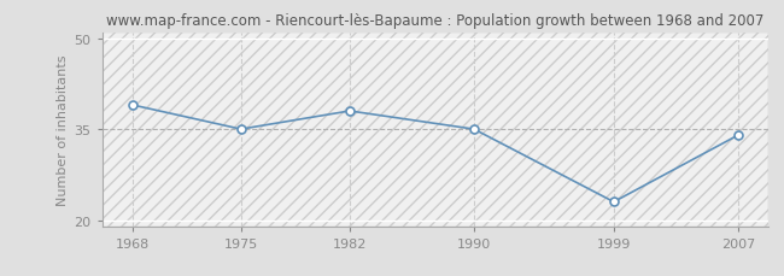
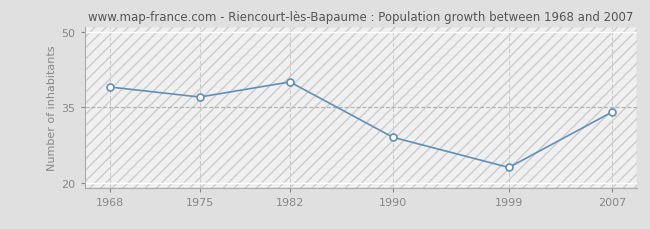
1975: 35 -> 37
1982: 38 -> 40
1990: 35 -> 29
